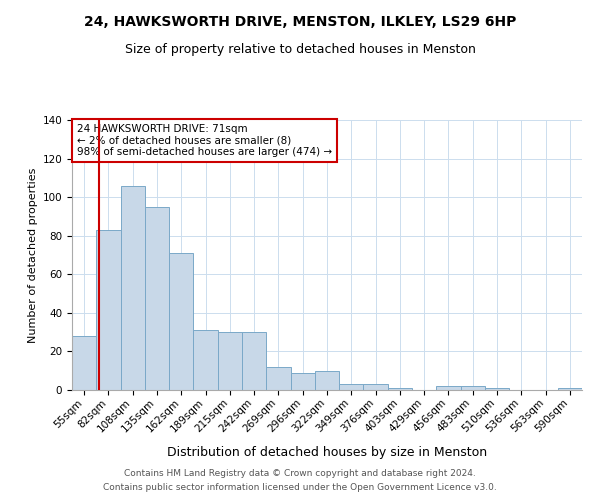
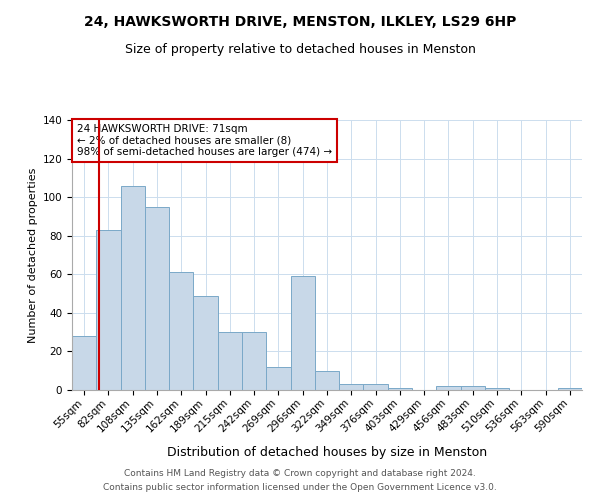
162sqm: 71 -> 61
189sqm: 31 -> 49
296sqm: 9 -> 59
